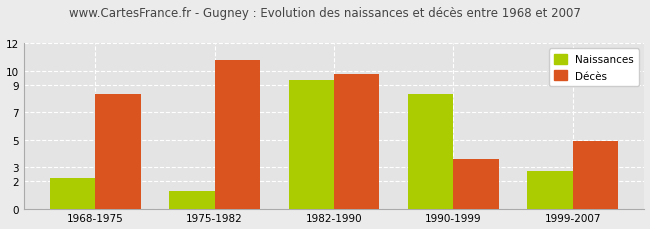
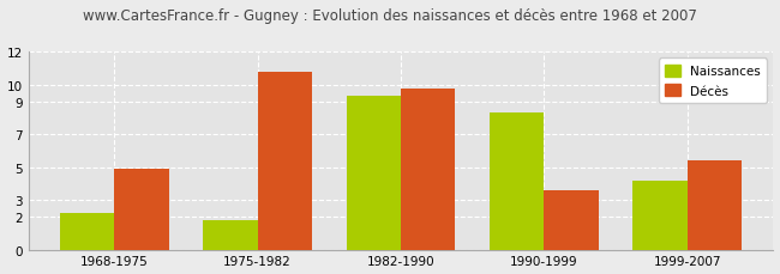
Décès/1968-1975: 8.3 -> 4.9
Naissances/1975-1982: 1.3 -> 1.8
Naissances/1999-2007: 2.7 -> 4.2
Décès/1999-2007: 4.9 -> 5.4
